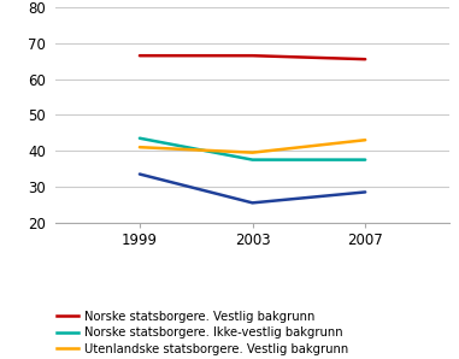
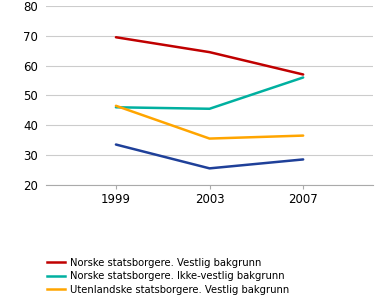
Norske statsborgere. Vestlig bakgrunn/1999: 66.5 -> 69.5
Norske statsborgere. Ikke-vestlig bakgrunn/1999: 43.5 -> 46.0
Utenlandske statsborgere. Vestlig bakgrunn/1999: 41.0 -> 46.5
Norske statsborgere. Vestlig bakgrunn/2003: 66.5 -> 64.5
Norske statsborgere. Ikke-vestlig bakgrunn/2003: 37.5 -> 45.5
Utenlandske statsborgere. Vestlig bakgrunn/2003: 39.5 -> 35.5
Norske statsborgere. Vestlig bakgrunn/2007: 65.5 -> 57.0
Norske statsborgere. Ikke-vestlig bakgrunn/2007: 37.5 -> 56.0
Utenlandske statsborgere. Vestlig bakgrunn/2007: 43.0 -> 36.5
